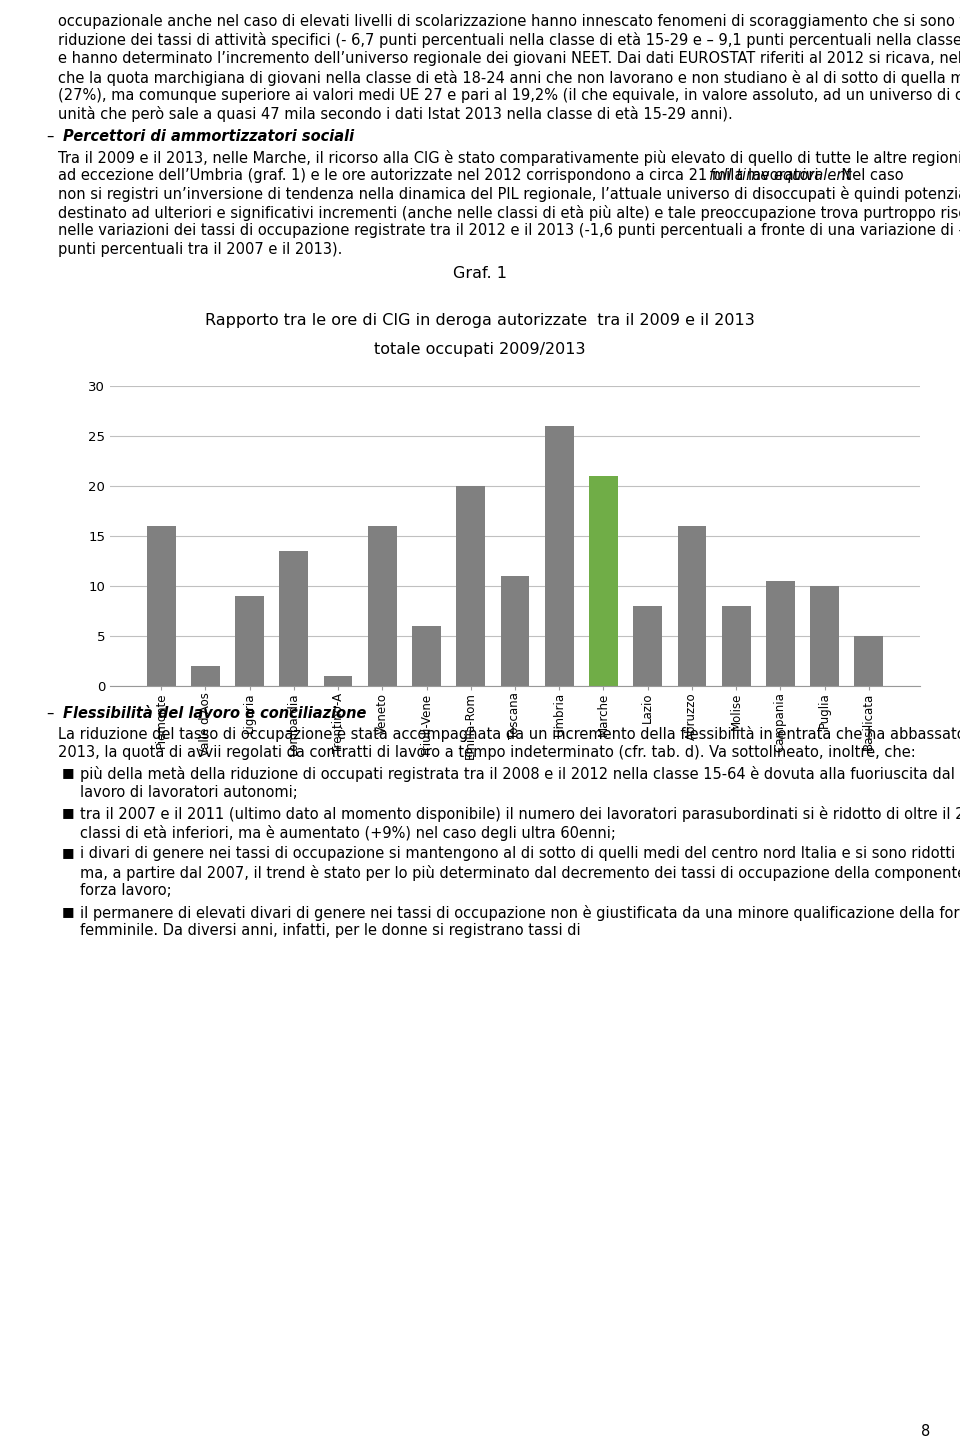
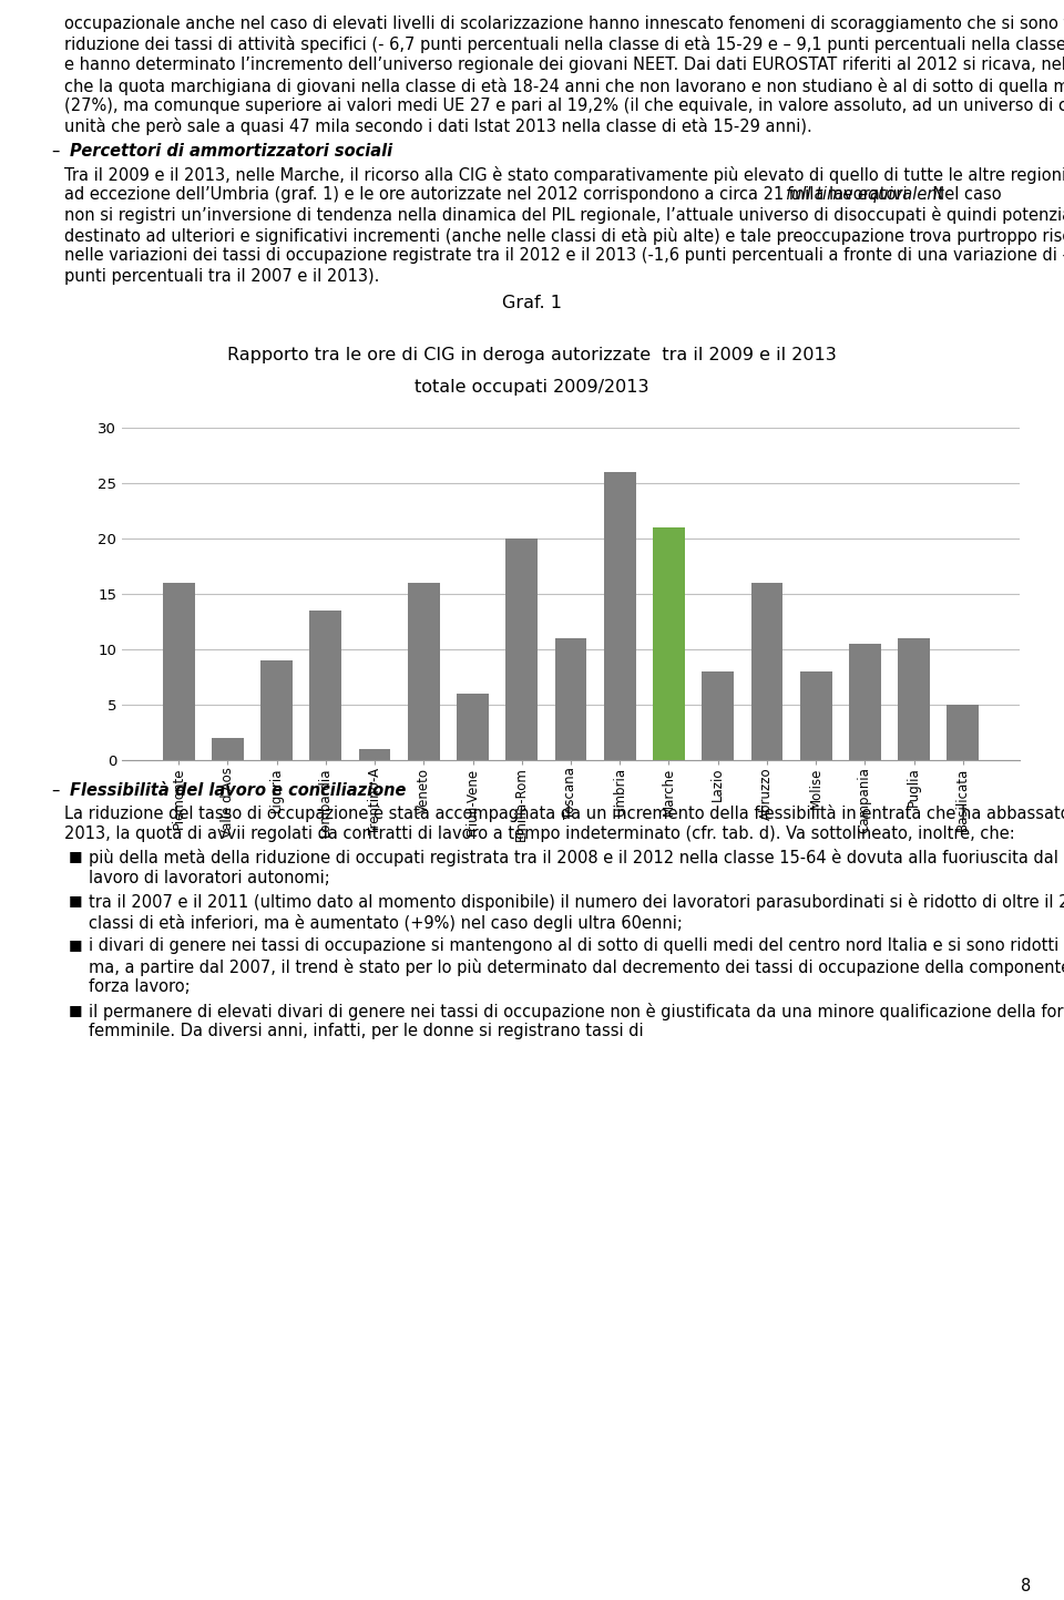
Puglia: 10.0 -> 11.0
